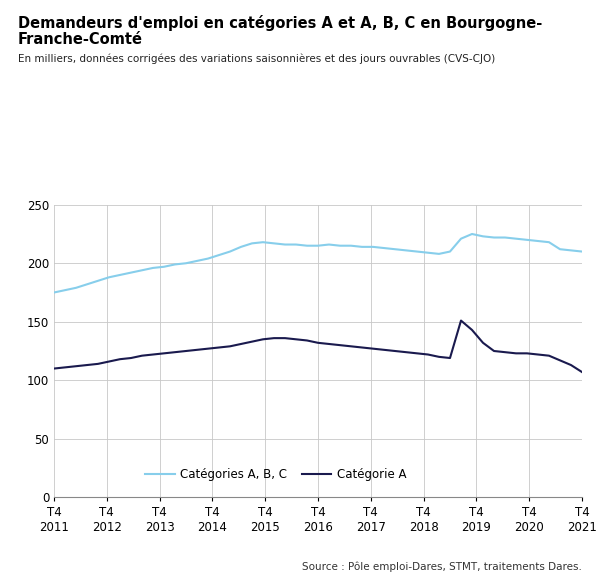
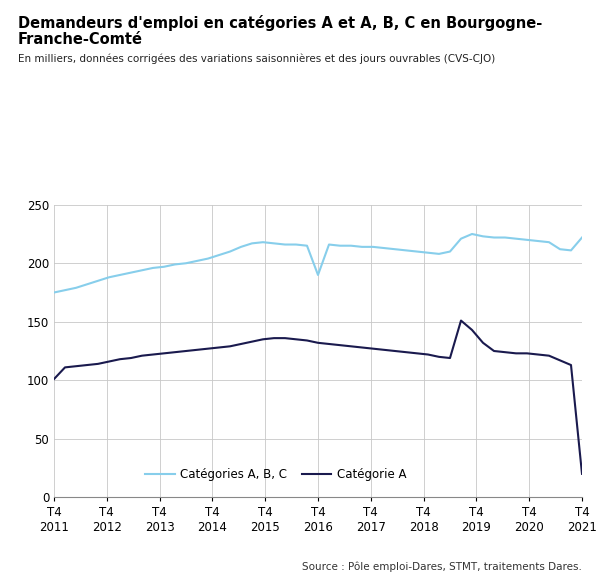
Catégorie A/T4 2011: 110 -> 101
Catégories A, B, C/T4 2016: 215 -> 190
Catégories A, B, C/T4 2021: 210 -> 222
Catégorie A/T4 2021: 107 -> 20
